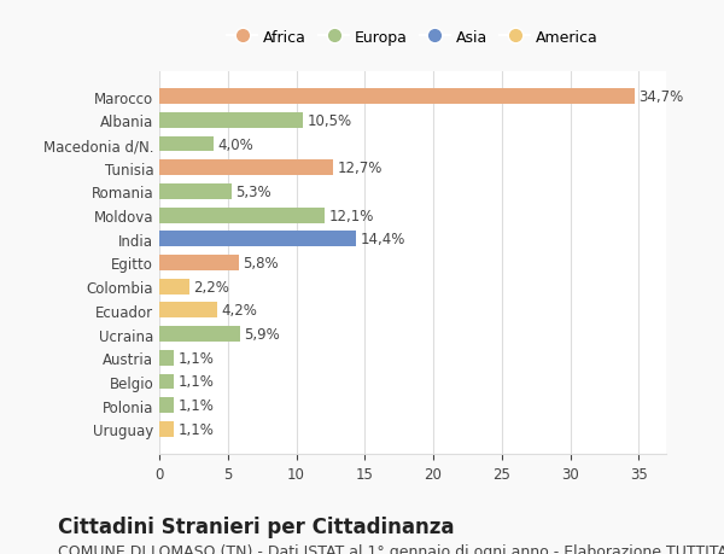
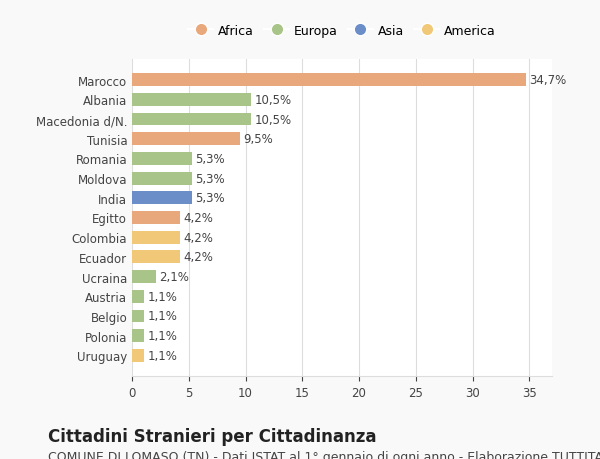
Macedonia d/N.: 4,0% -> 10,5%
Tunisia: 12,7% -> 9,5%
Moldova: 12,1% -> 5,3%
India: 14,4% -> 5,3%
Egitto: 5,8% -> 4,2%
Colombia: 2,2% -> 4,2%
Ucraina: 5,9% -> 2,1%
